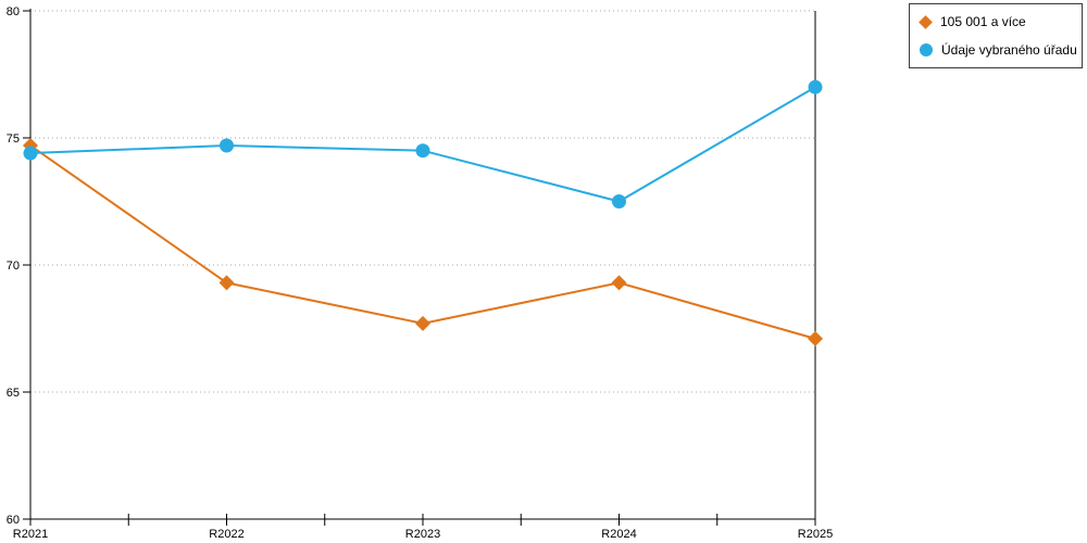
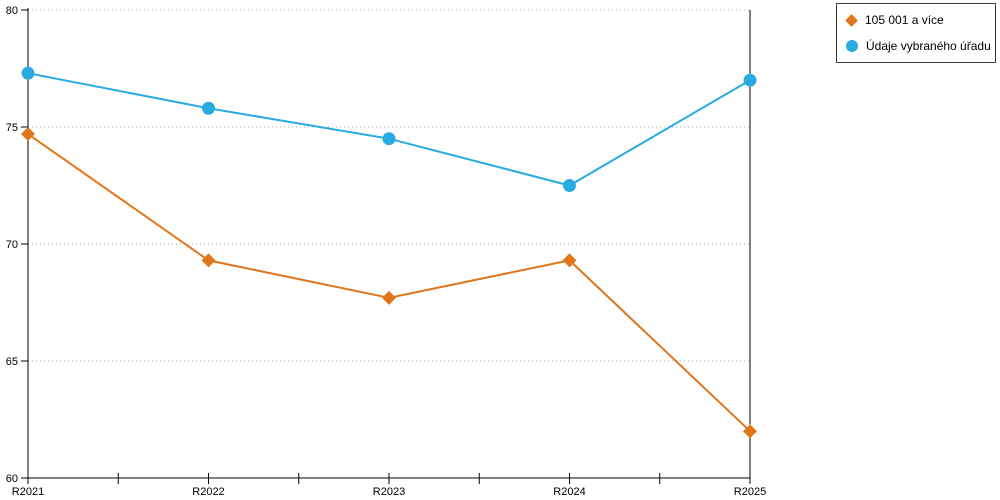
Údaje vybraného úřadu/R2021: 74.4 -> 77.3
Údaje vybraného úřadu/R2022: 74.7 -> 75.8
105 001 a více/R2025: 67.1 -> 62.0
